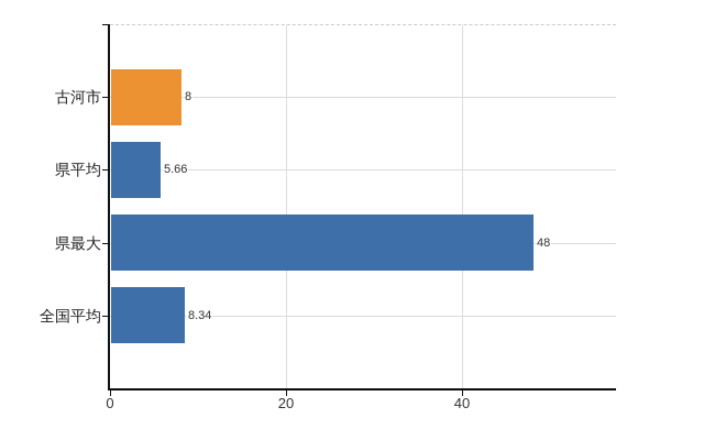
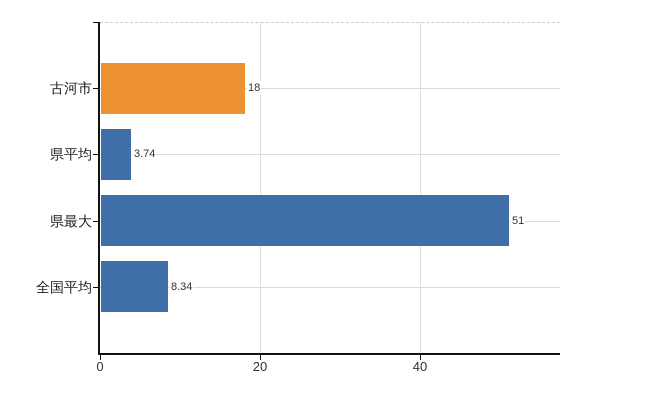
古河市: 8 -> 18
県平均: 5.66 -> 3.74
県最大: 48 -> 51
